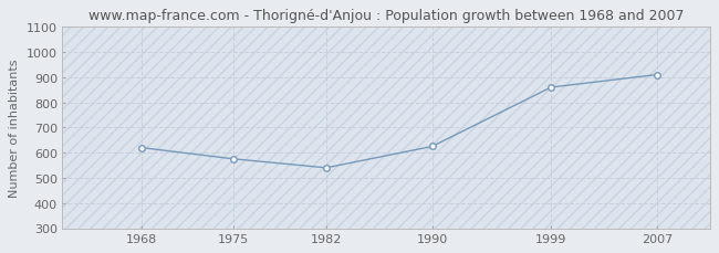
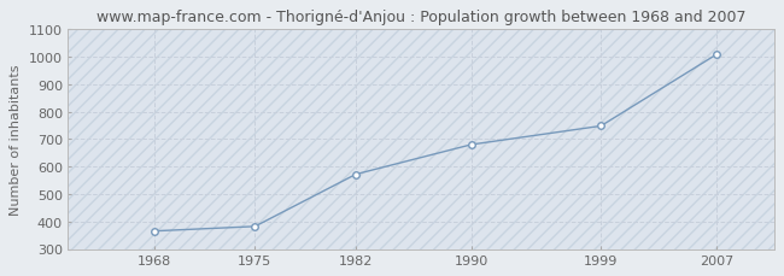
1968: 620 -> 365
1975: 575 -> 382
1982: 540 -> 572
1990: 625 -> 680
1999: 860 -> 748
2007: 910 -> 1008
